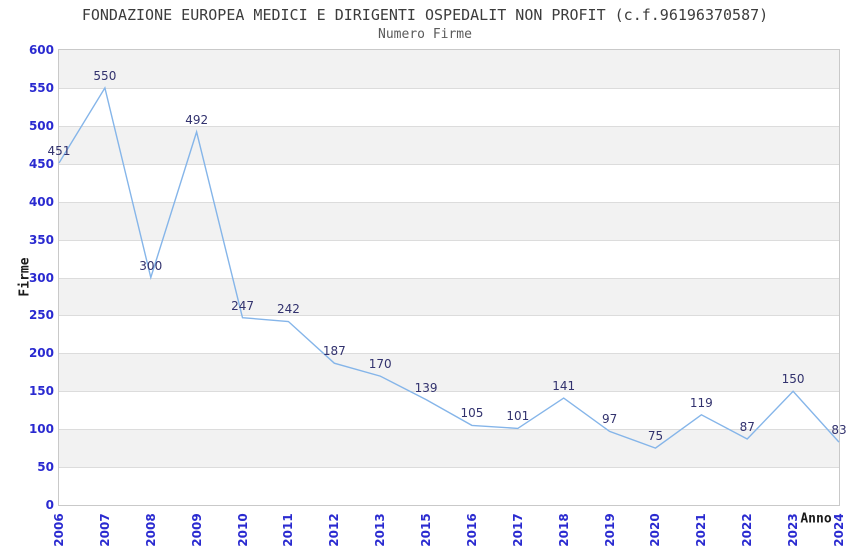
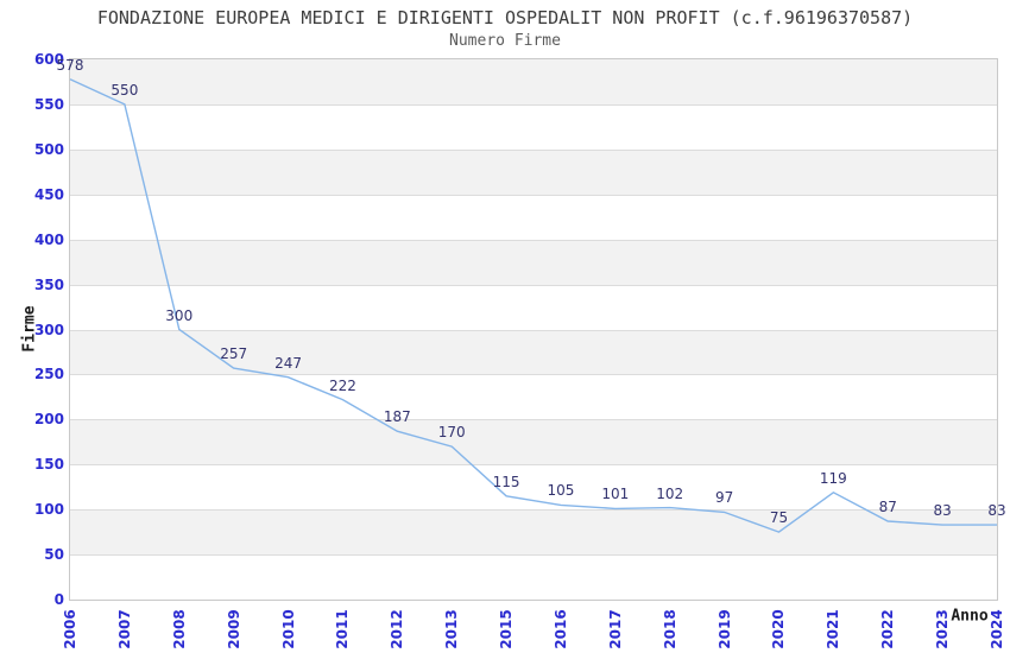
2006: 451 -> 578
2009: 492 -> 257
2011: 242 -> 222
2015: 139 -> 115
2018: 141 -> 102
2023: 150 -> 83
